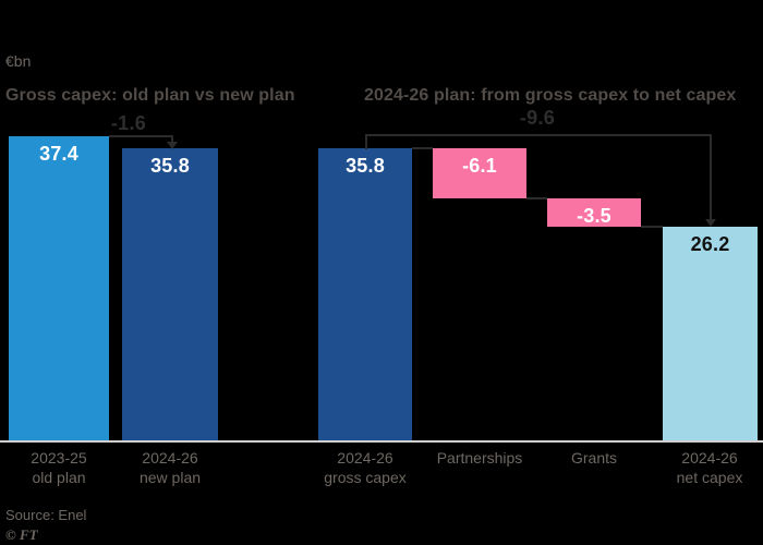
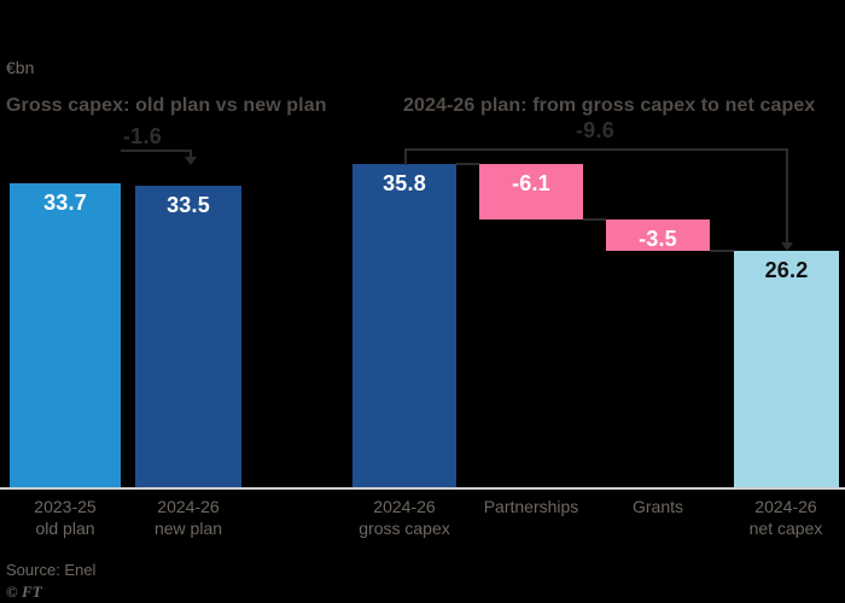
Gross capex: old plan vs new plan/2023-25 old plan: 37.4 -> 33.7
Gross capex: old plan vs new plan/2024-26 new plan: 35.8 -> 33.5
